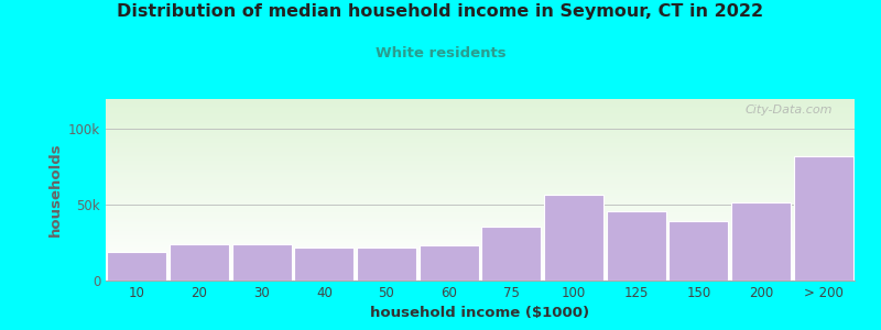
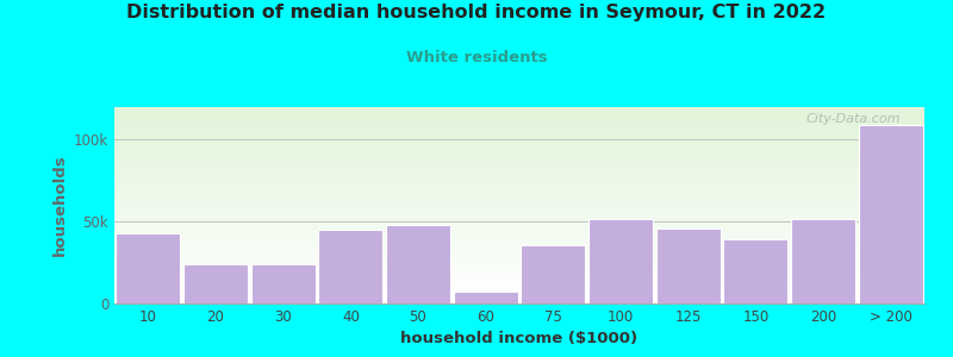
10: 19k -> 43k
40: 22k -> 45k
50: 22k -> 48k
60: 23k -> 7k
100: 57k -> 52k
> 200: 82k -> 109k
